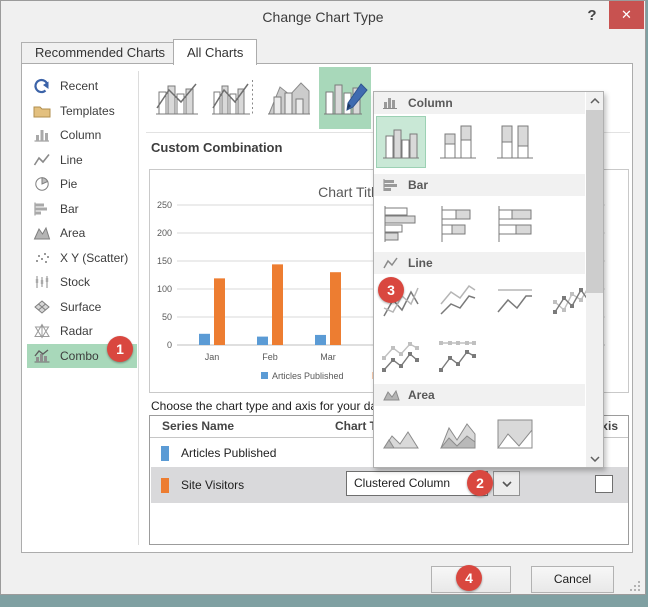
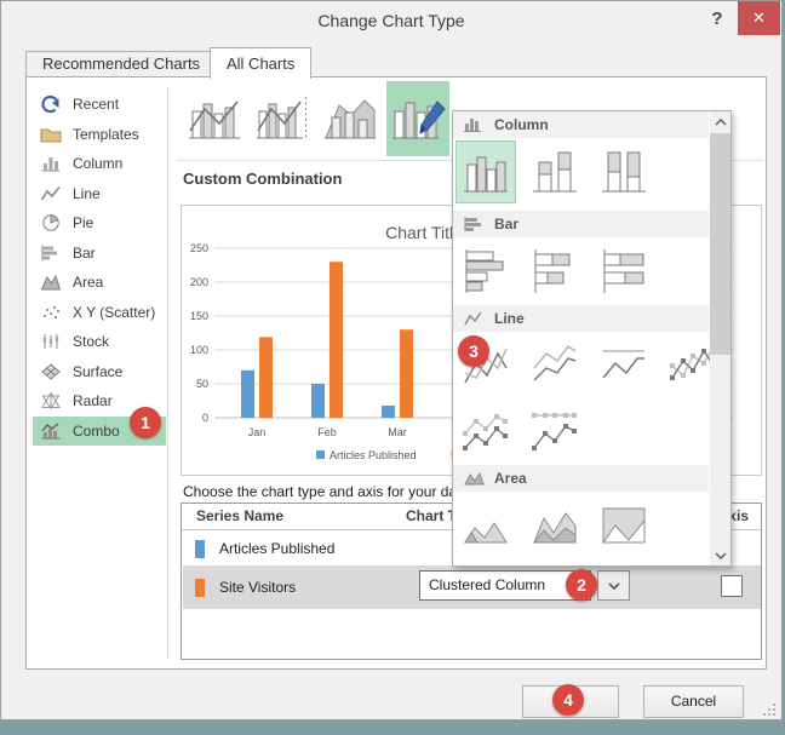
Articles Published/Jan: 20 -> 70
Articles Published/Feb: 20 -> 50
Site Visitors/Feb: 140 -> 230
